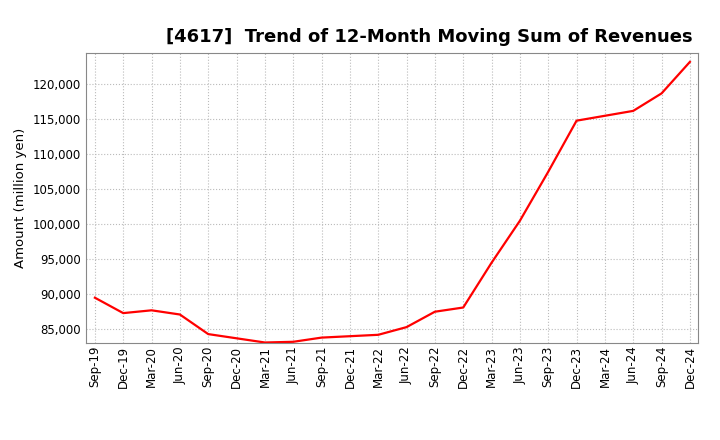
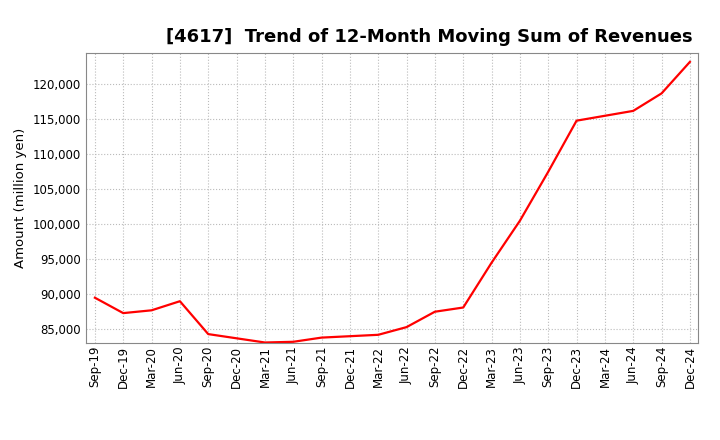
Jun-20: 87,100 -> 89,000
